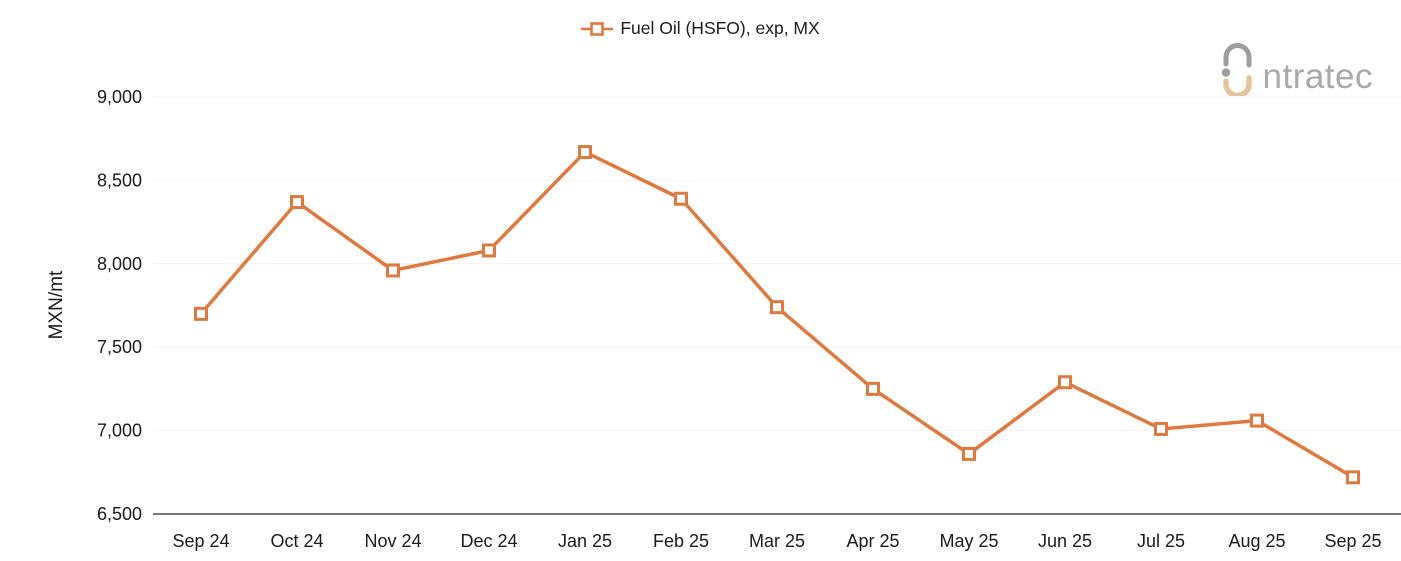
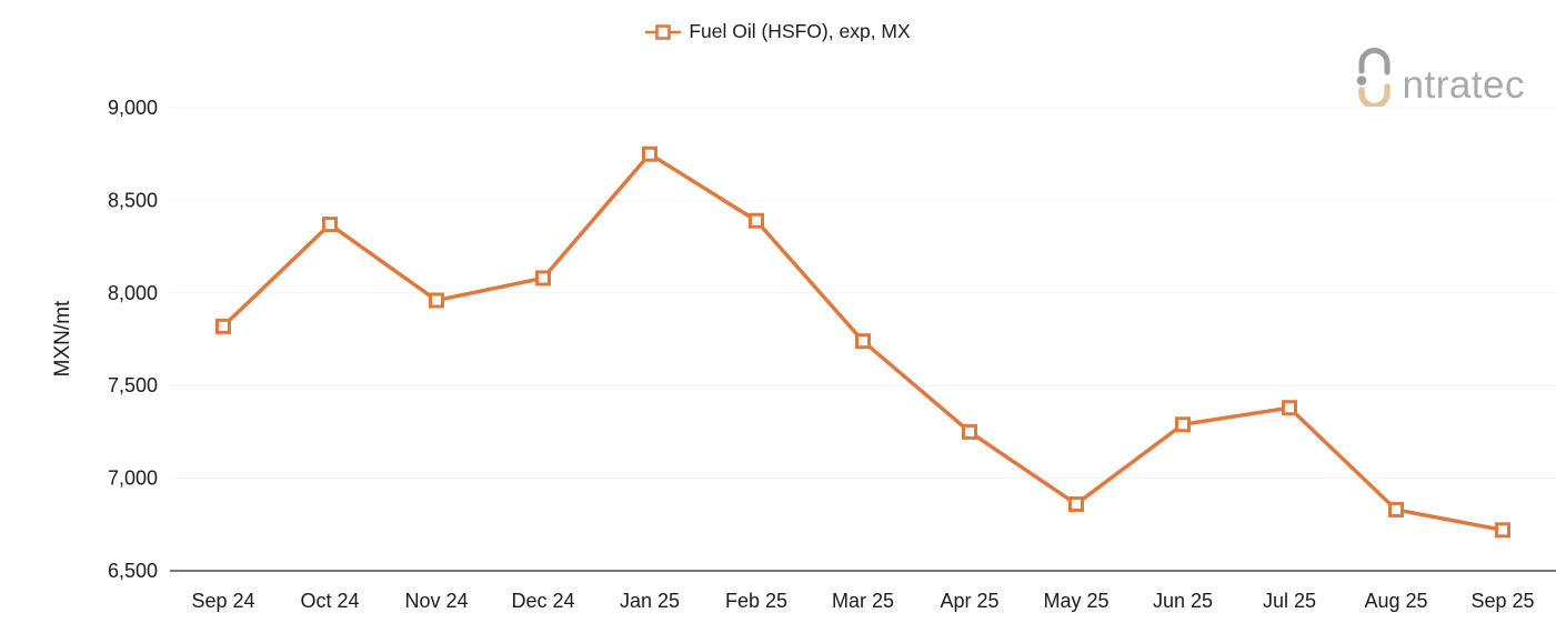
Sep 24: 7700 -> 7820
Jan 25: 8670 -> 8750
Jul 25: 7010 -> 7380
Aug 25: 7060 -> 6830
